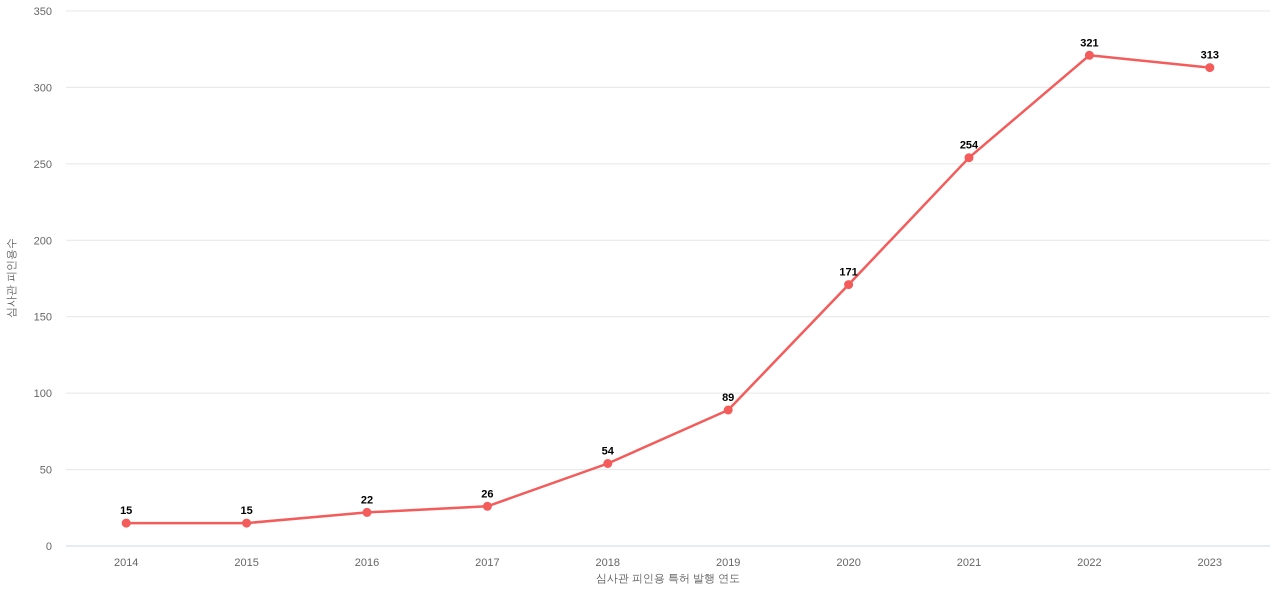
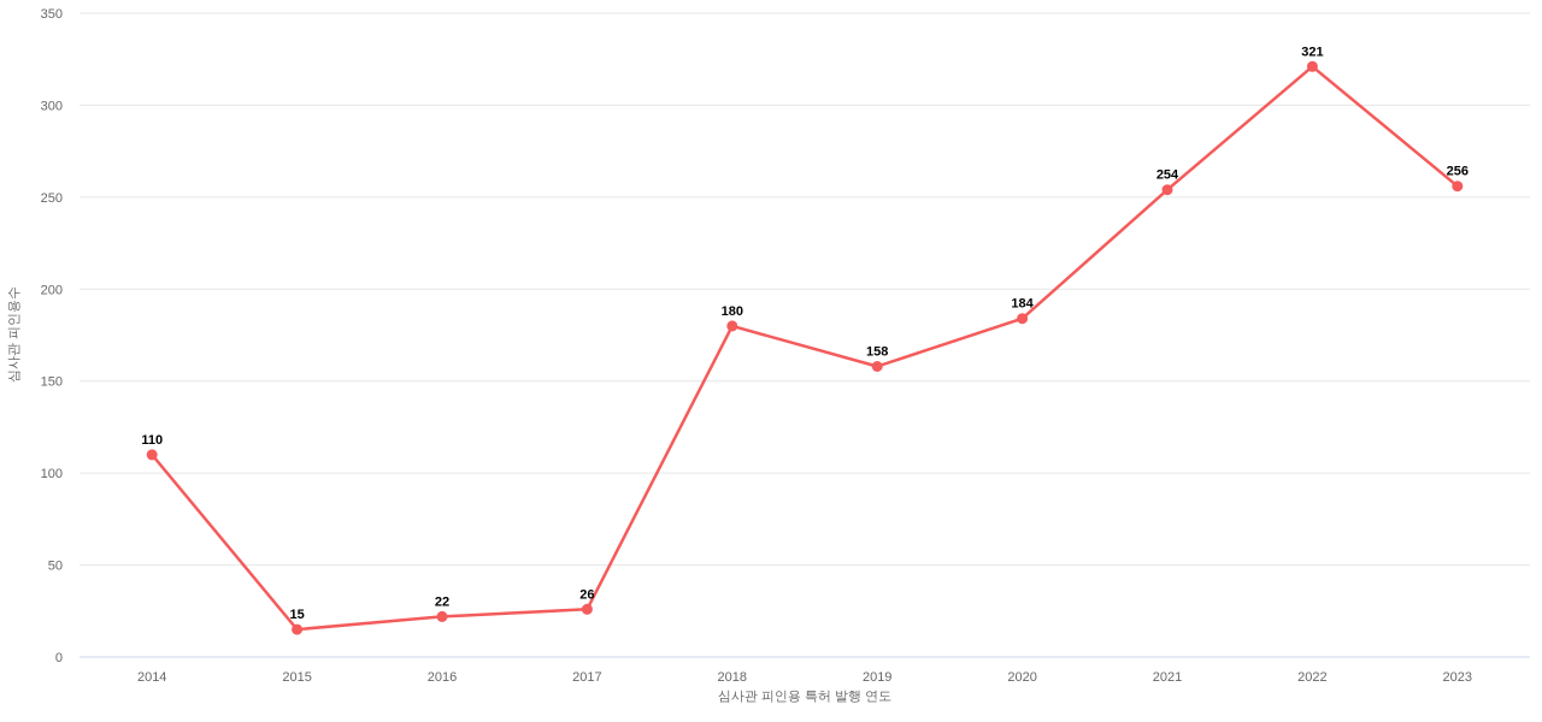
2014: 15 -> 110
2018: 54 -> 180
2019: 89 -> 158
2020: 171 -> 184
2023: 313 -> 256
